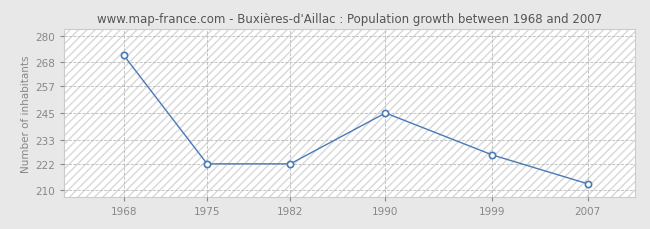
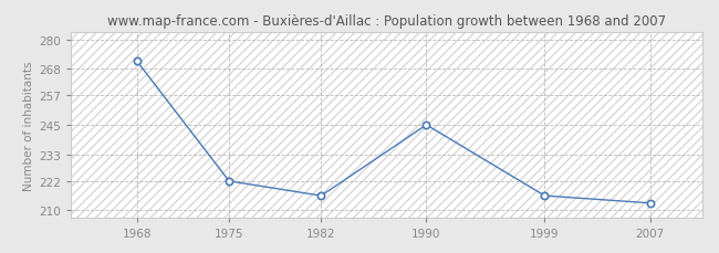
1982: 222 -> 216
1999: 226 -> 216
